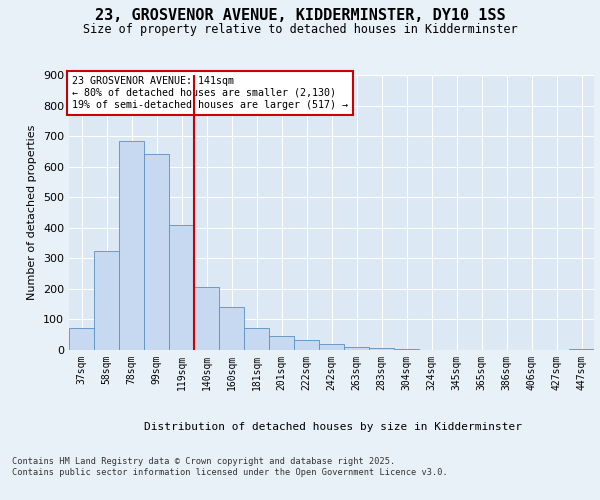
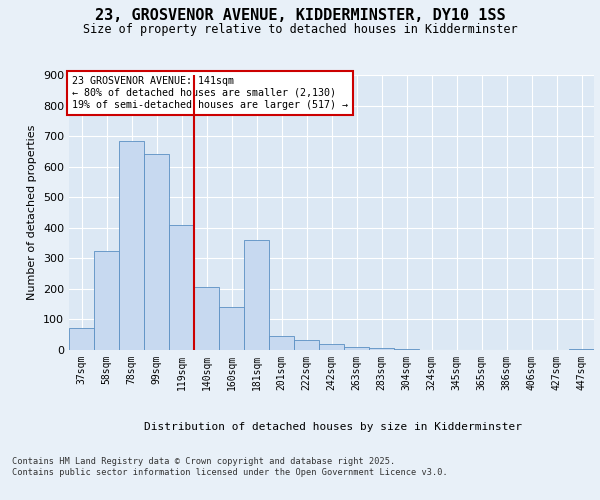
181sqm: 72 -> 360
